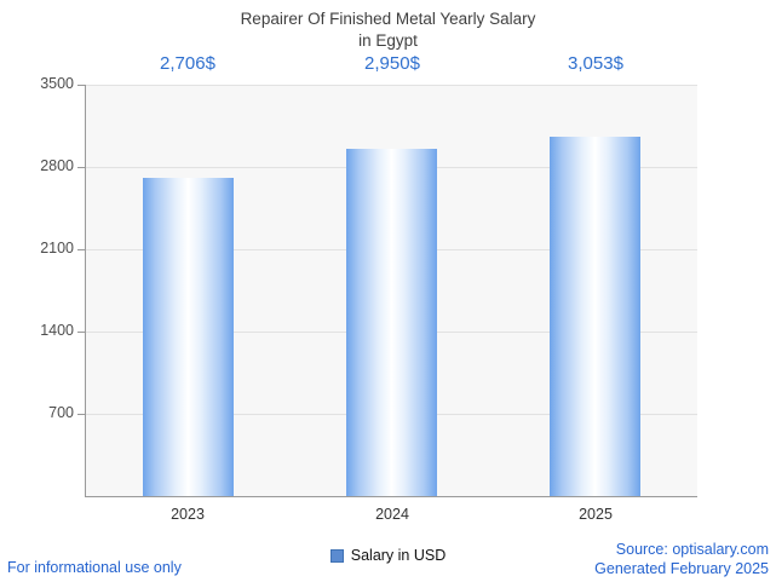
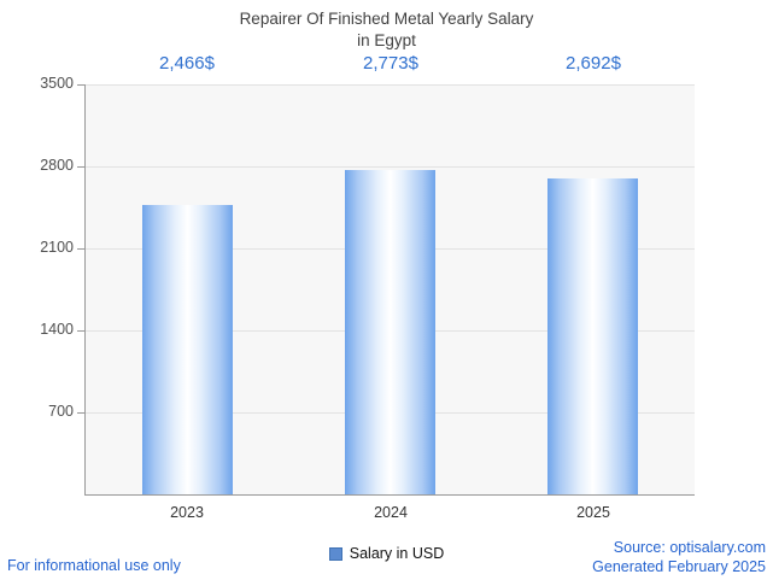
2023: 2,706 -> 2,466
2024: 2,950 -> 2,773
2025: 3,053 -> 2,692
